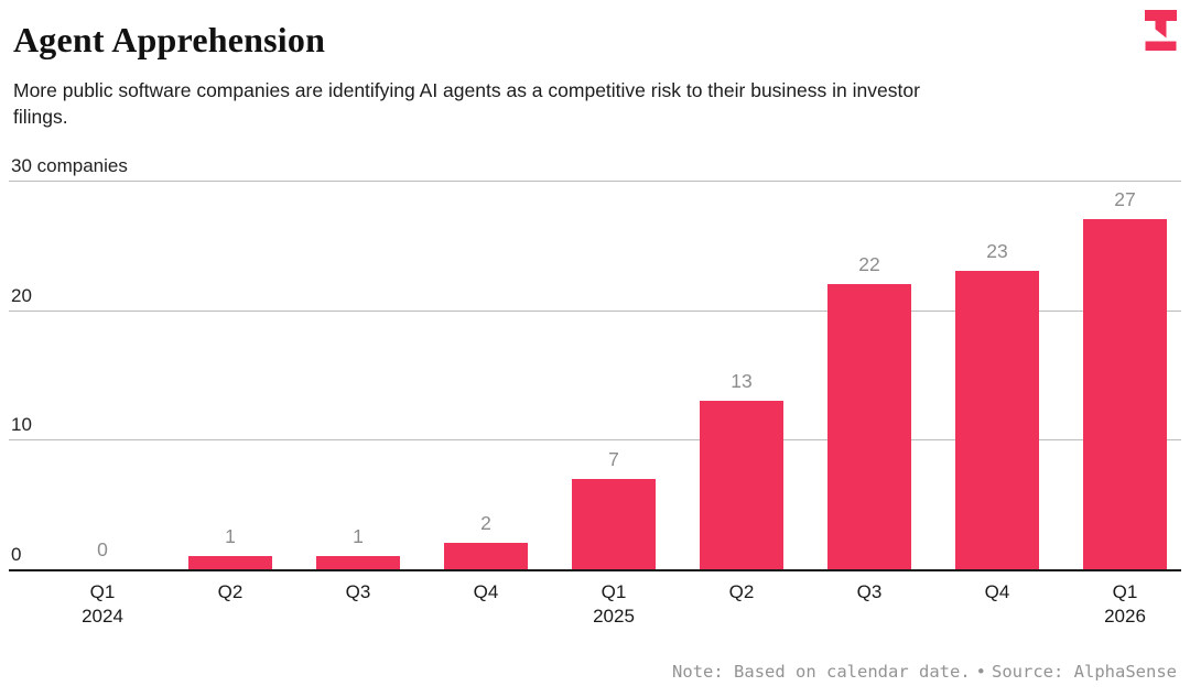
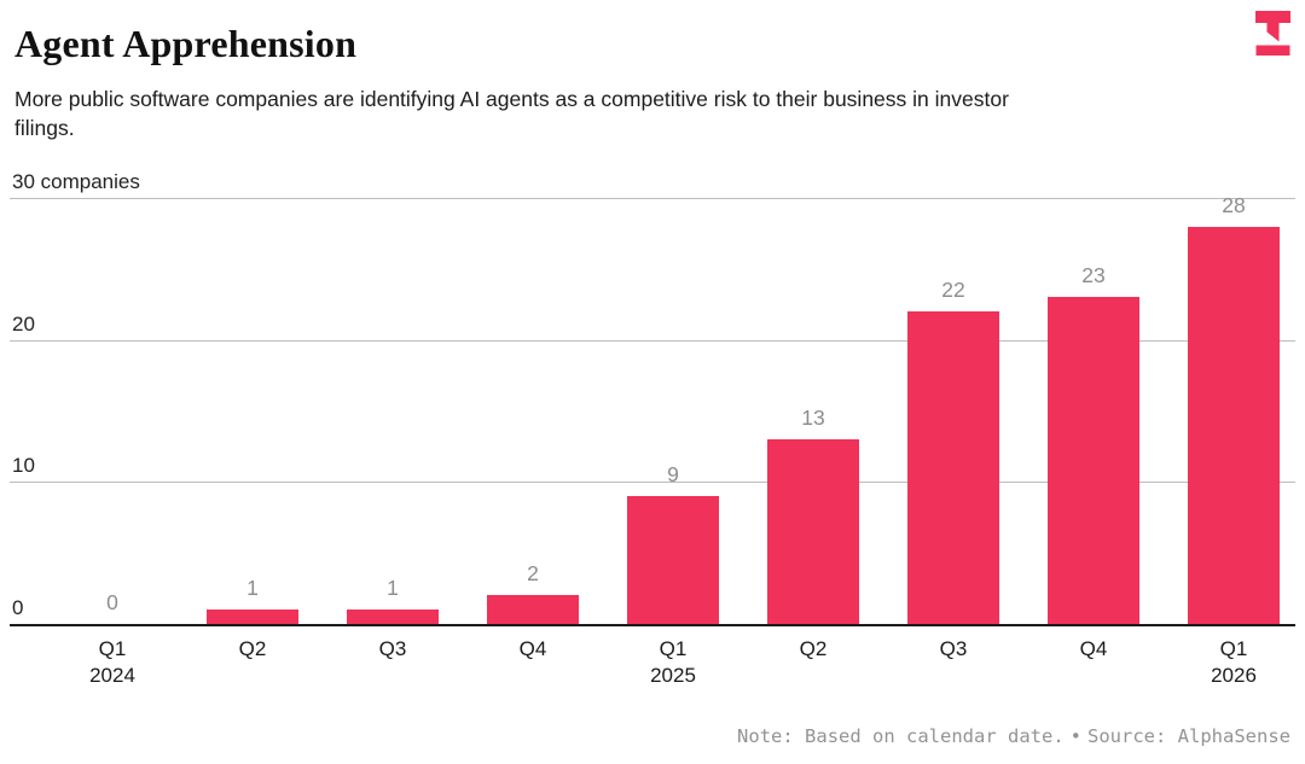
Q1 2025: 7 -> 9
Q1 2026: 27 -> 28
